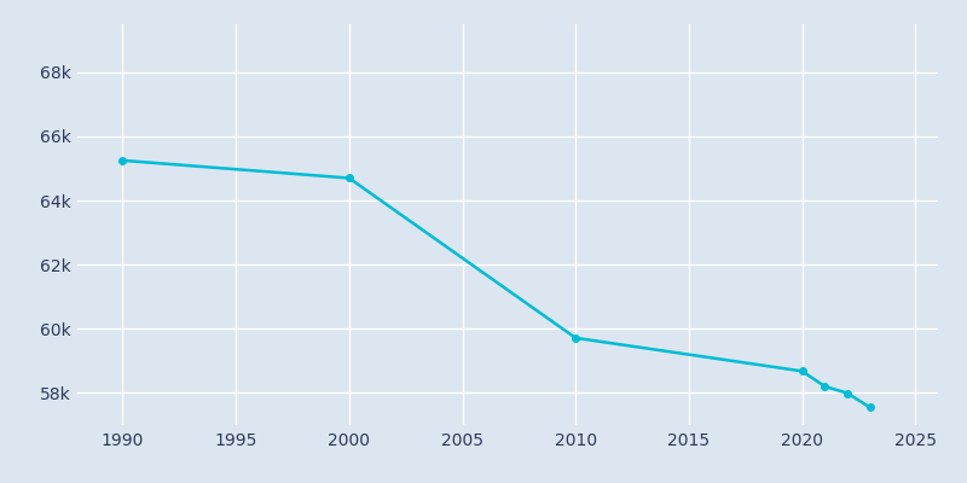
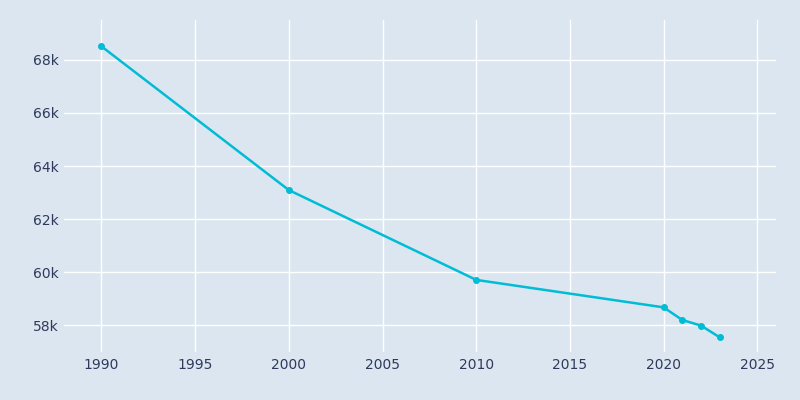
1990: 65.25k -> 68.51k
2000: 64.70k -> 63.10k
